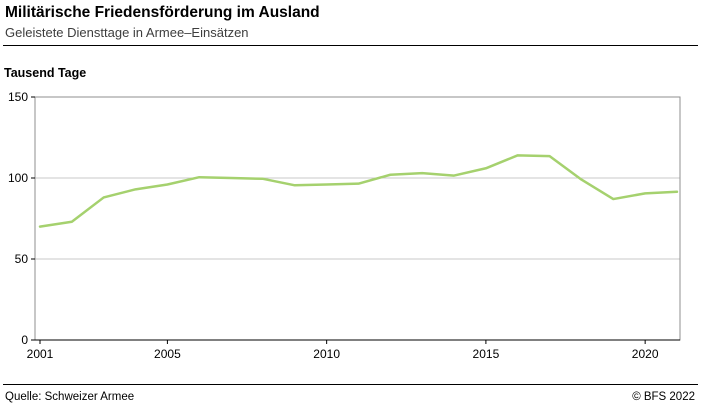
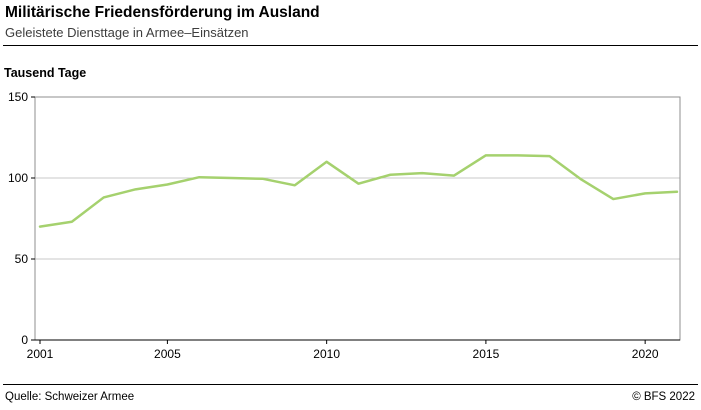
2010: 96 -> 110
2015: 106 -> 114
